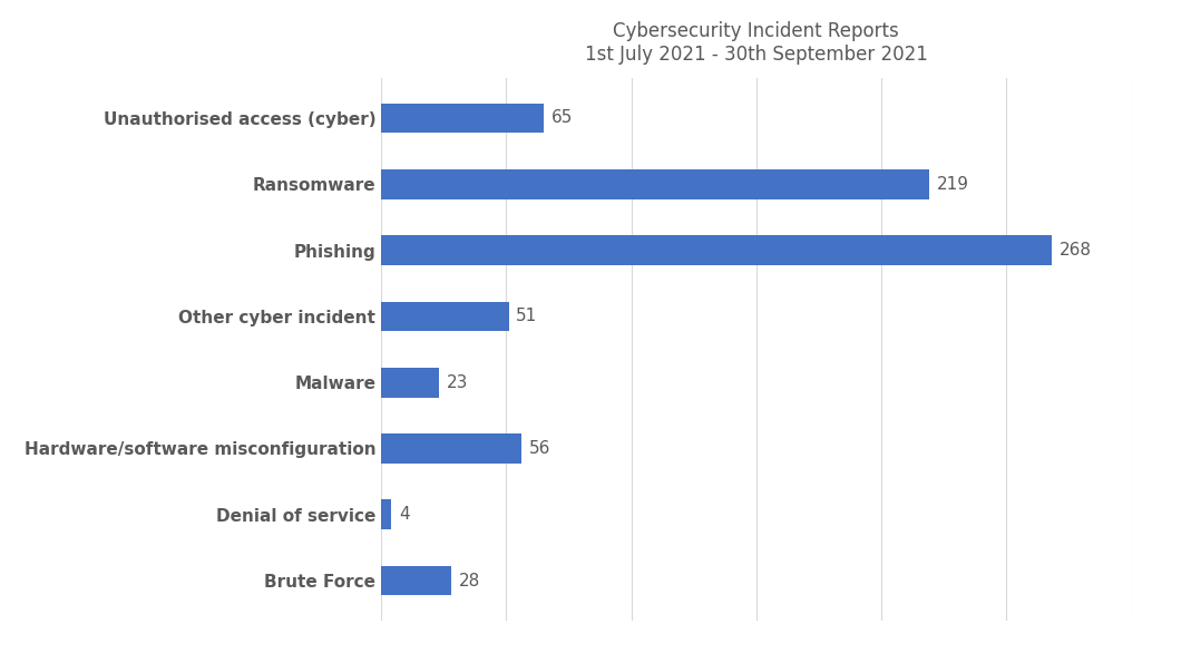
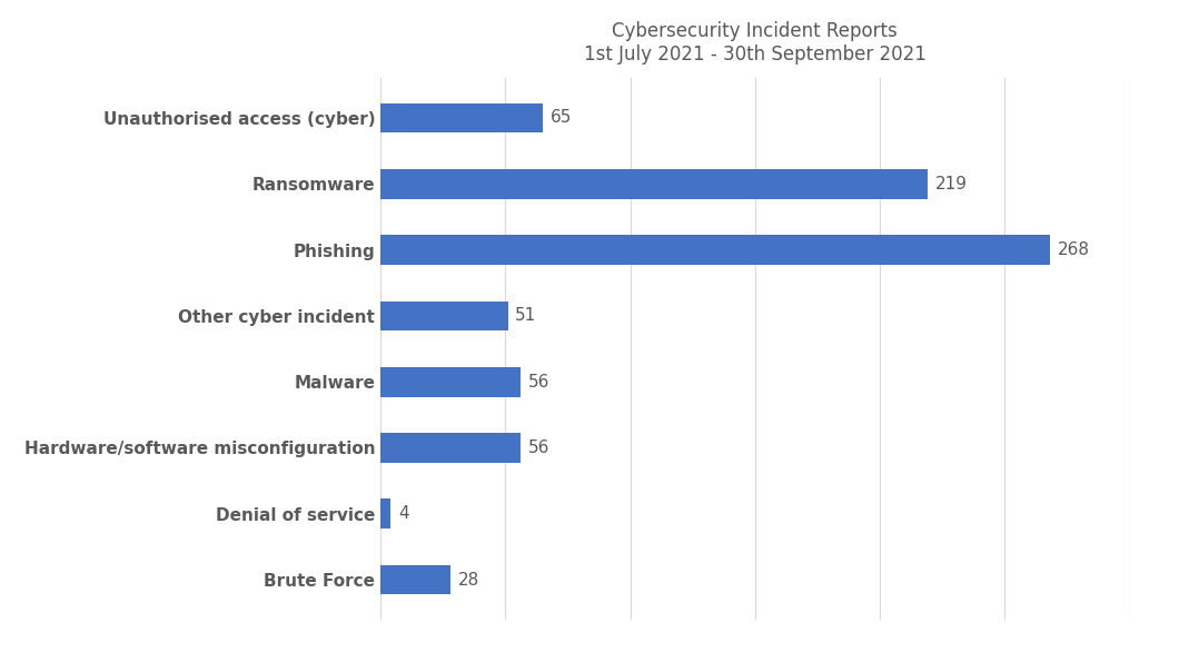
Malware: 23 -> 56
